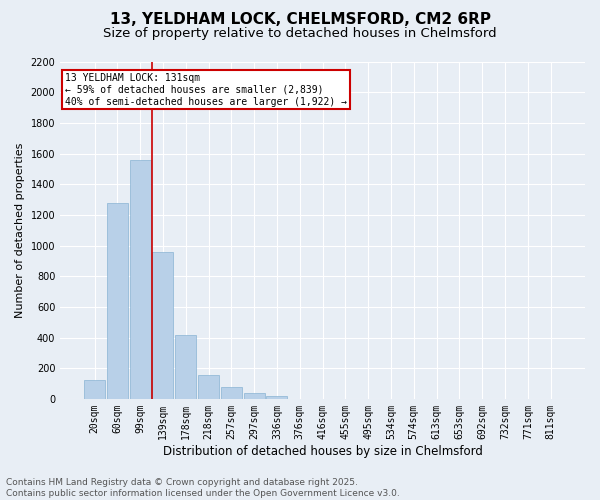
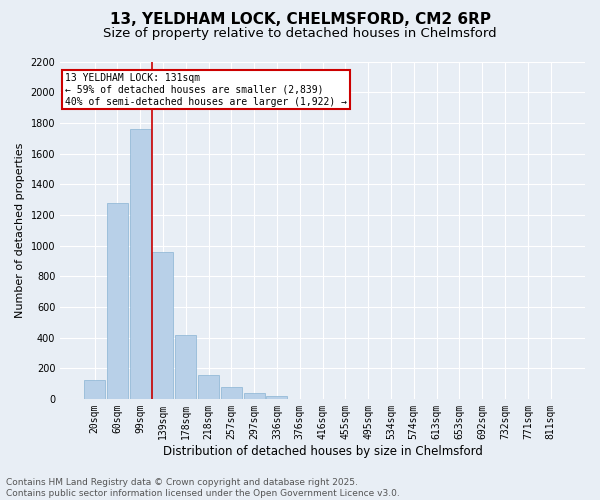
99sqm: 1560 -> 1760
